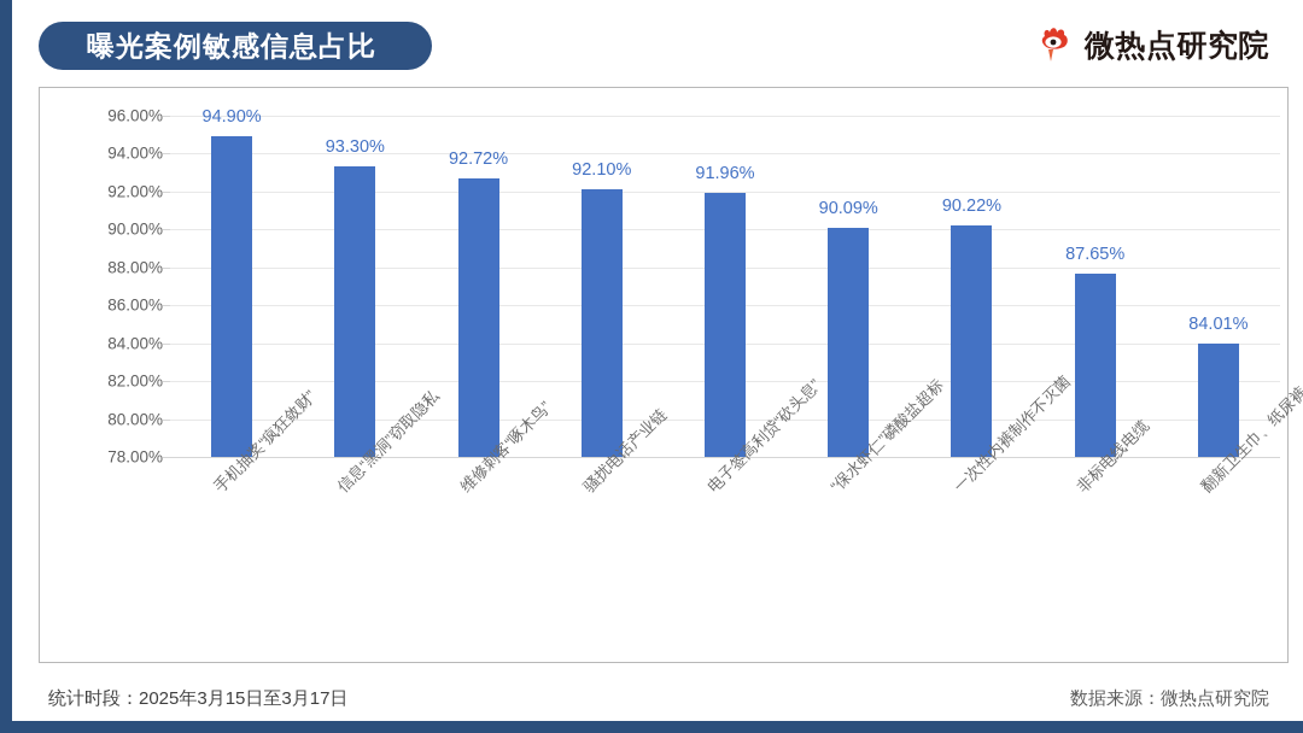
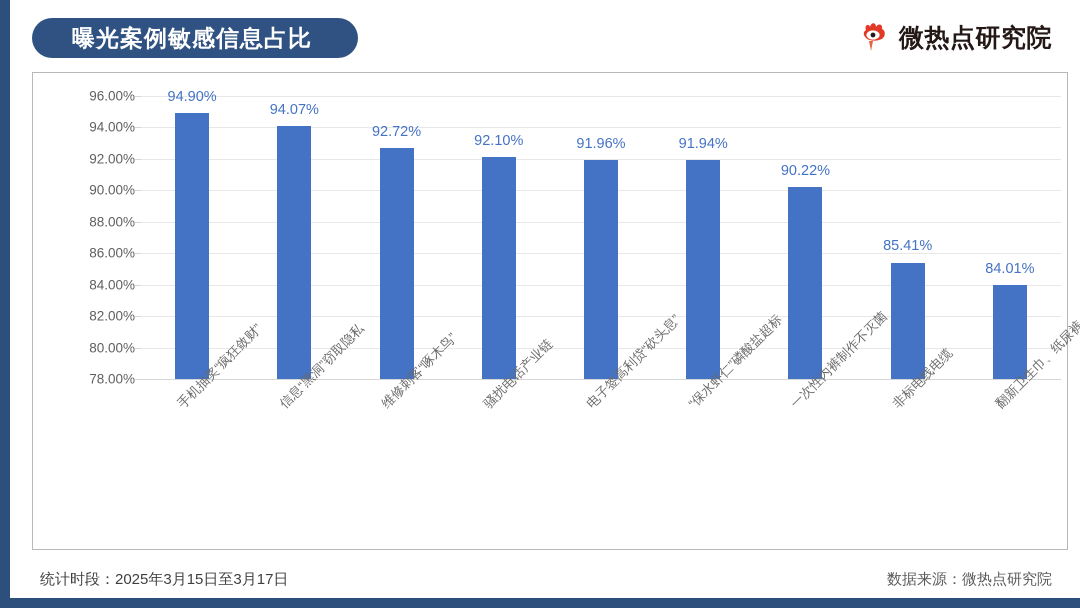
信息“黑洞”窃取隐私: 93.30% -> 94.07%
“保水虾仁”磷酸盐超标: 90.09% -> 91.94%
非标电线电缆: 87.65% -> 85.41%
